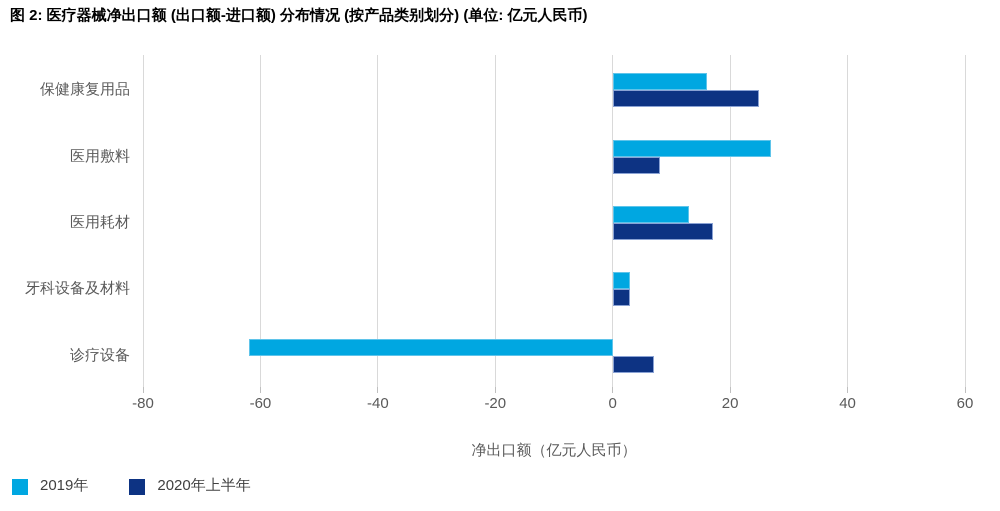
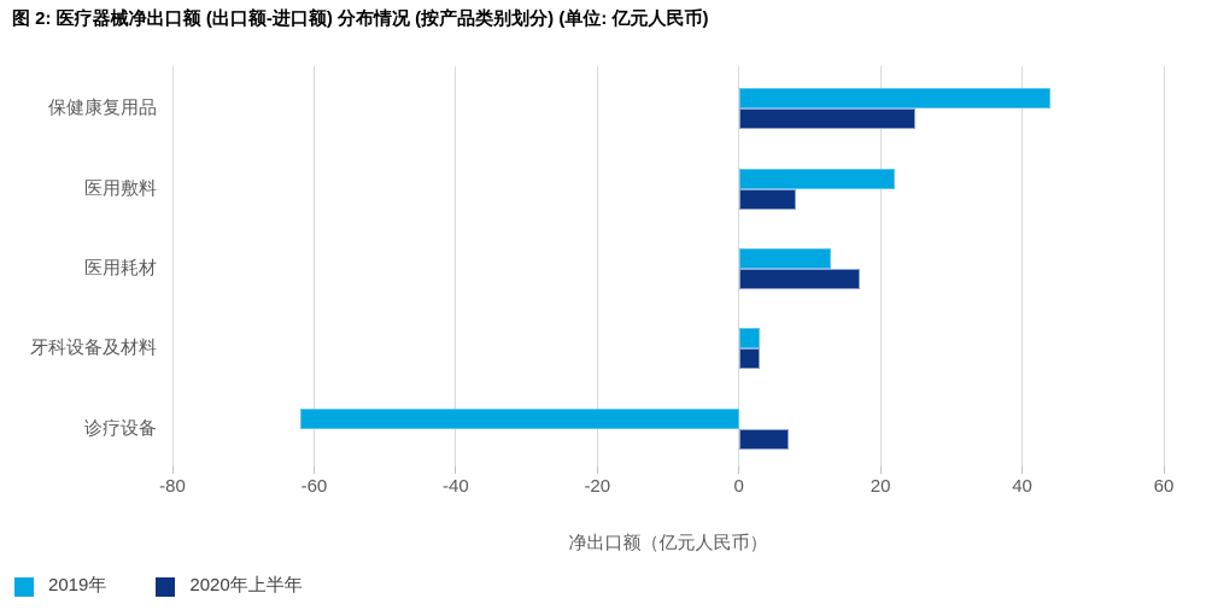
2019年/保健康复用品: 16 -> 44
2019年/医用敷料: 27 -> 22
